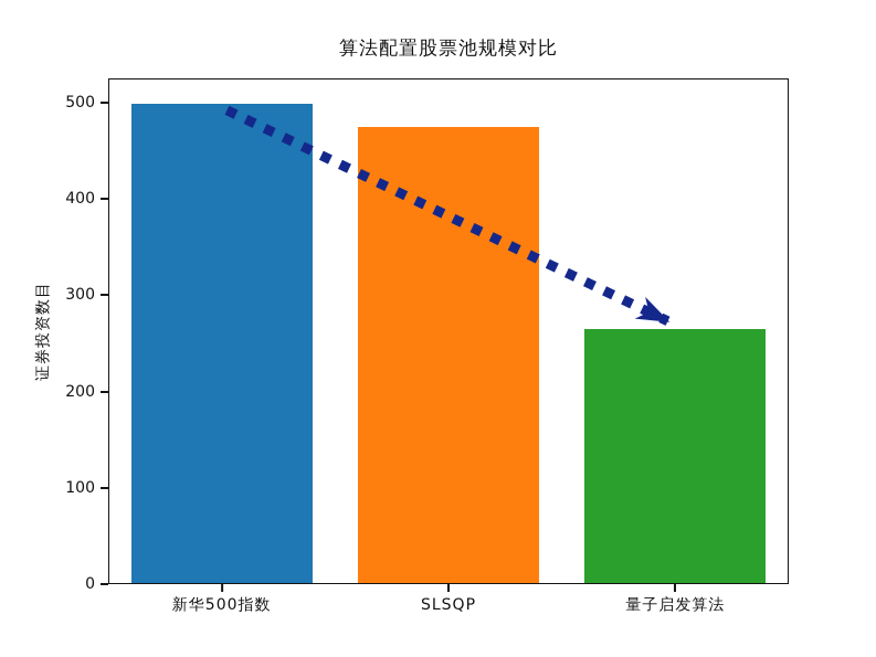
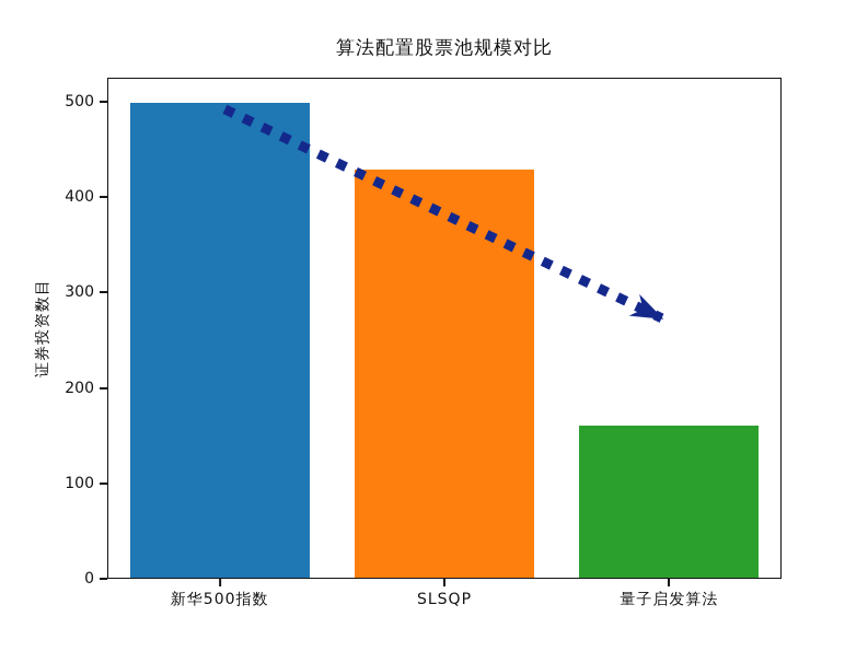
SLSQP: 480 -> 430
量子启发算法: 260 -> 160
